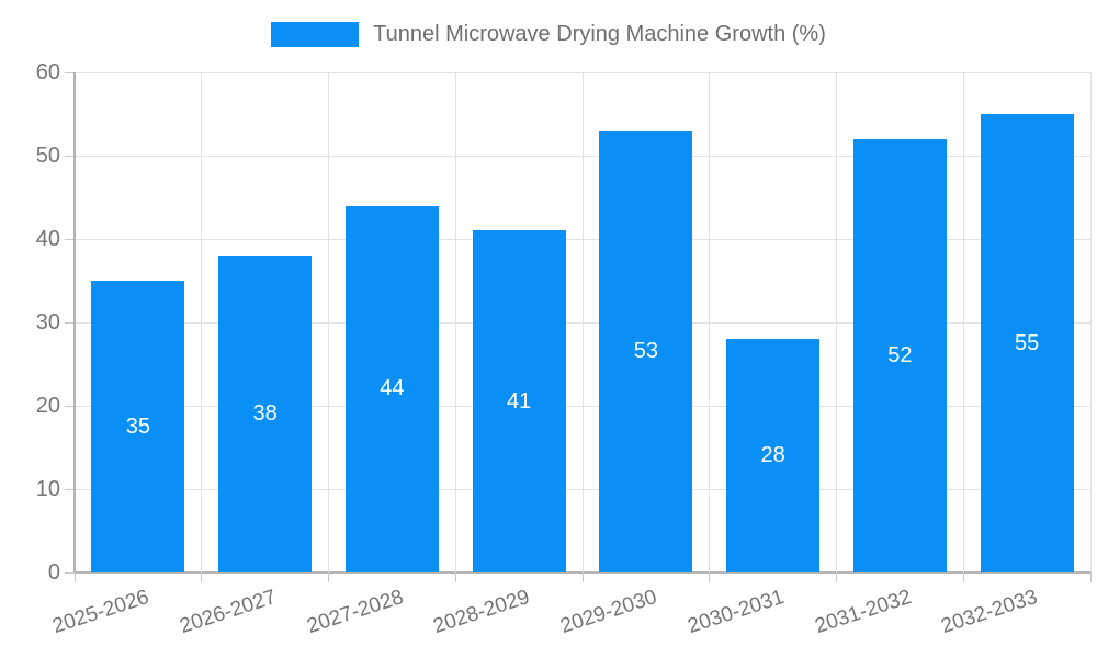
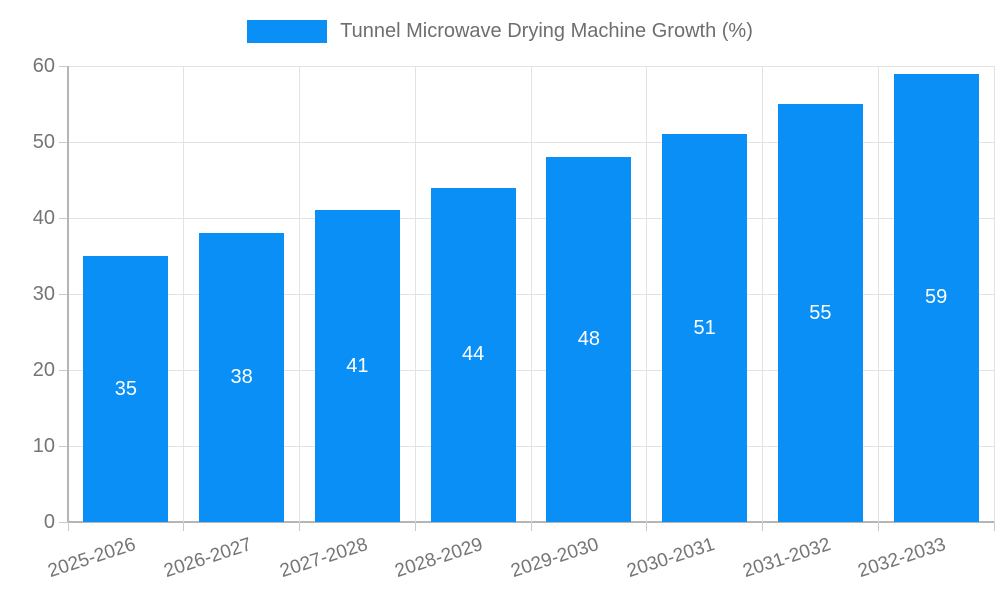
2027-2028: 44 -> 41
2028-2029: 41 -> 44
2029-2030: 53 -> 48
2030-2031: 28 -> 51
2031-2032: 52 -> 55
2032-2033: 55 -> 59
